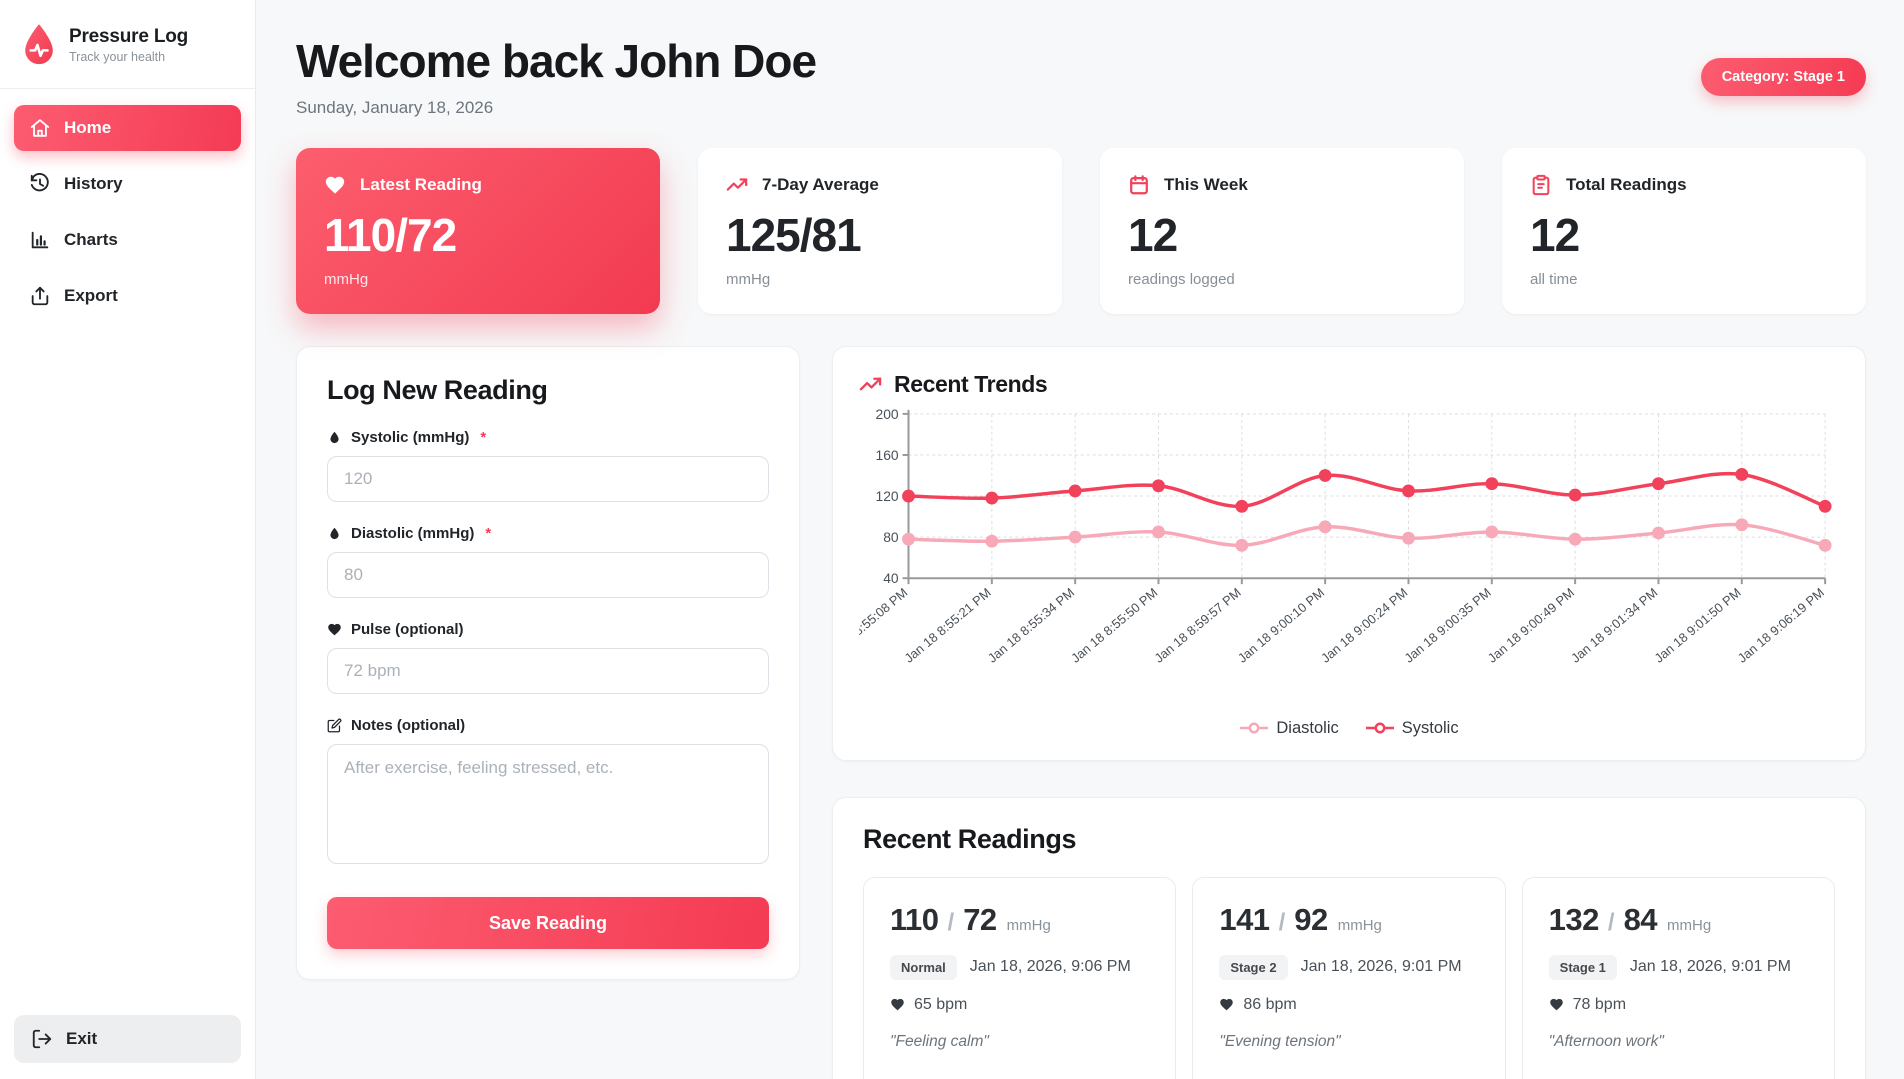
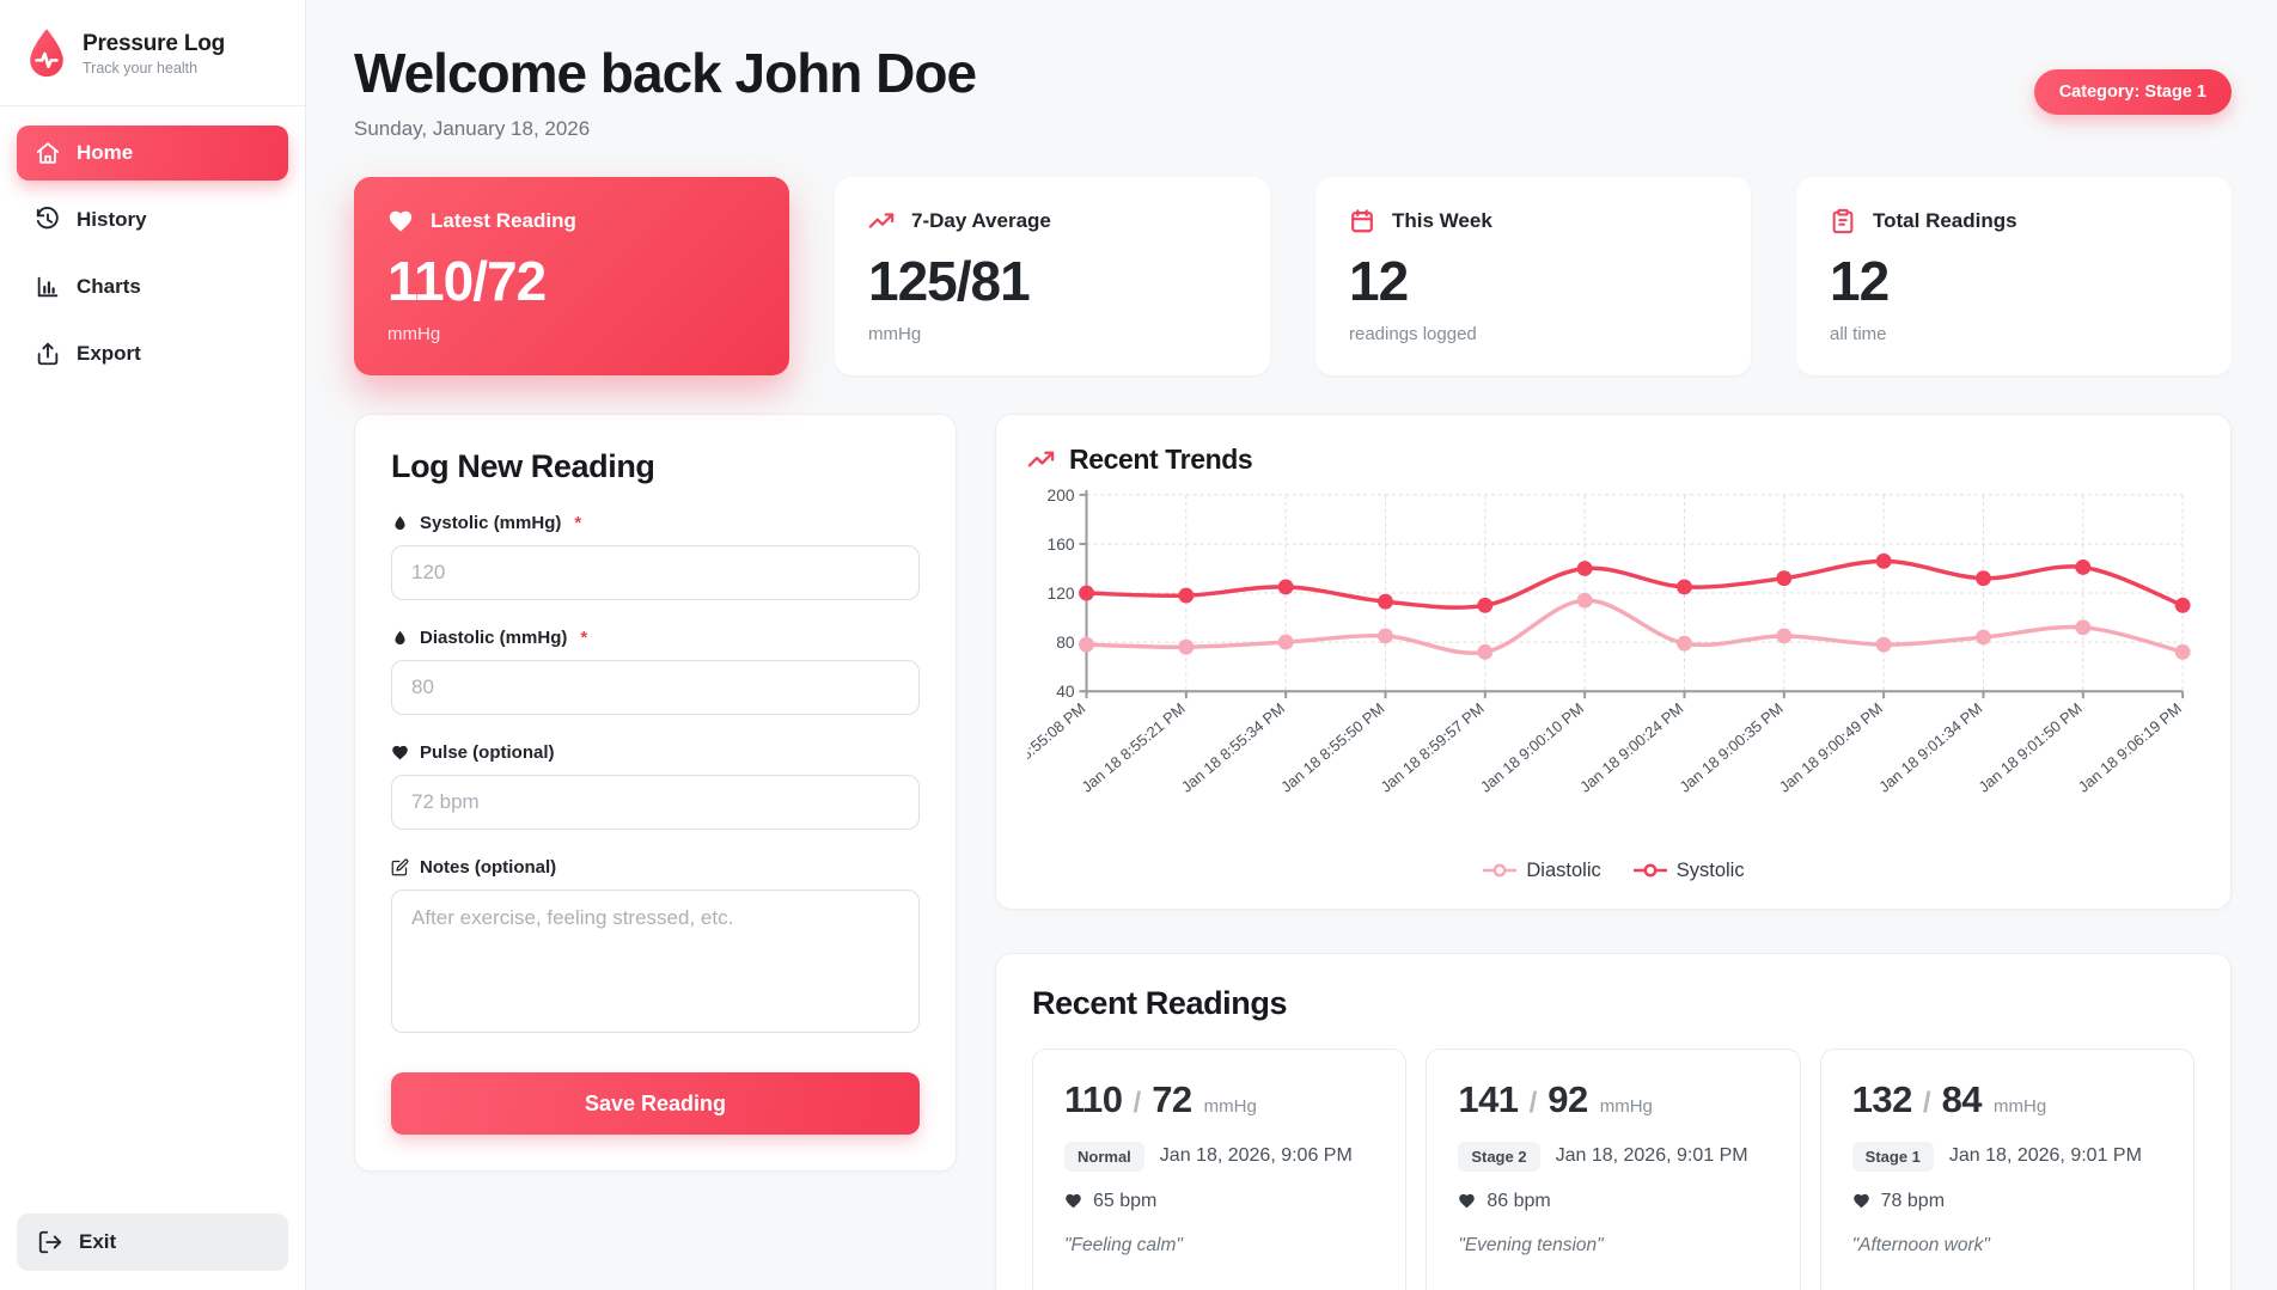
Systolic/Jan 18 8:55:50 PM: 130 -> 113
Diastolic/Jan 18 9:00:10 PM: 90 -> 114
Systolic/Jan 18 9:00:49 PM: 121 -> 146
